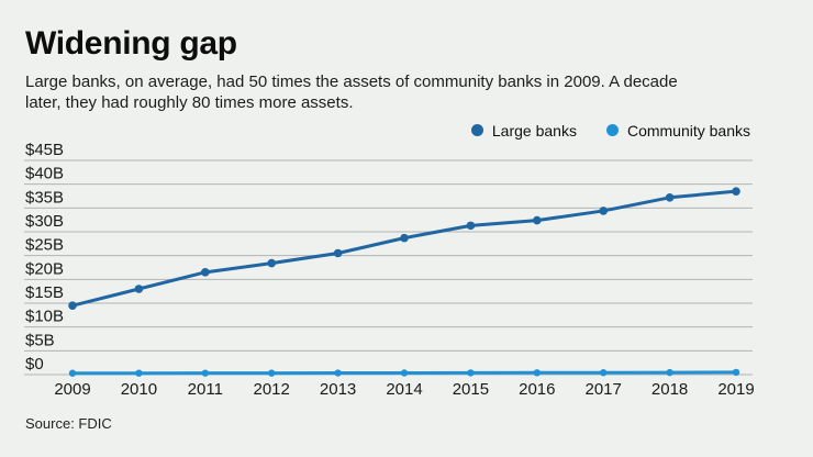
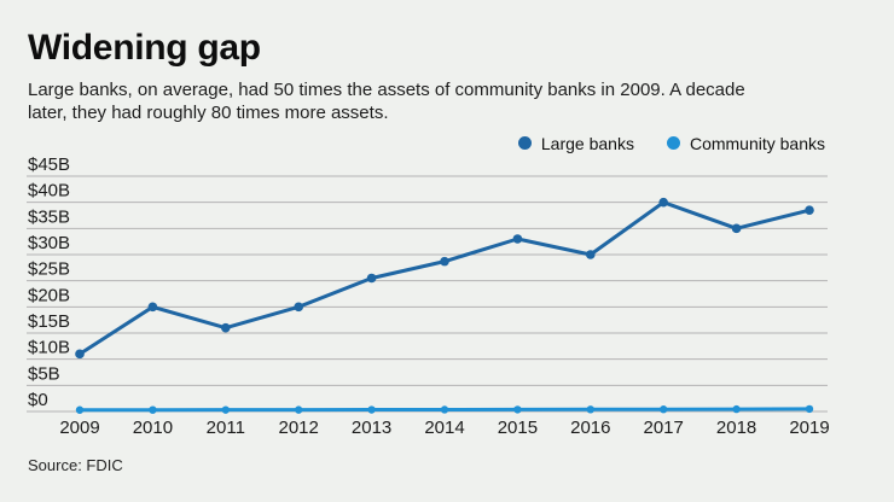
Large banks/2009: $14B -> $11B
Large banks/2010: $18B -> $20B
Large banks/2011: $22B -> $16B
Large banks/2012: $23B -> $20B
Large banks/2015: $31B -> $33B
Large banks/2016: $32B -> $30B
Large banks/2017: $34B -> $40B
Large banks/2018: $37B -> $35B
